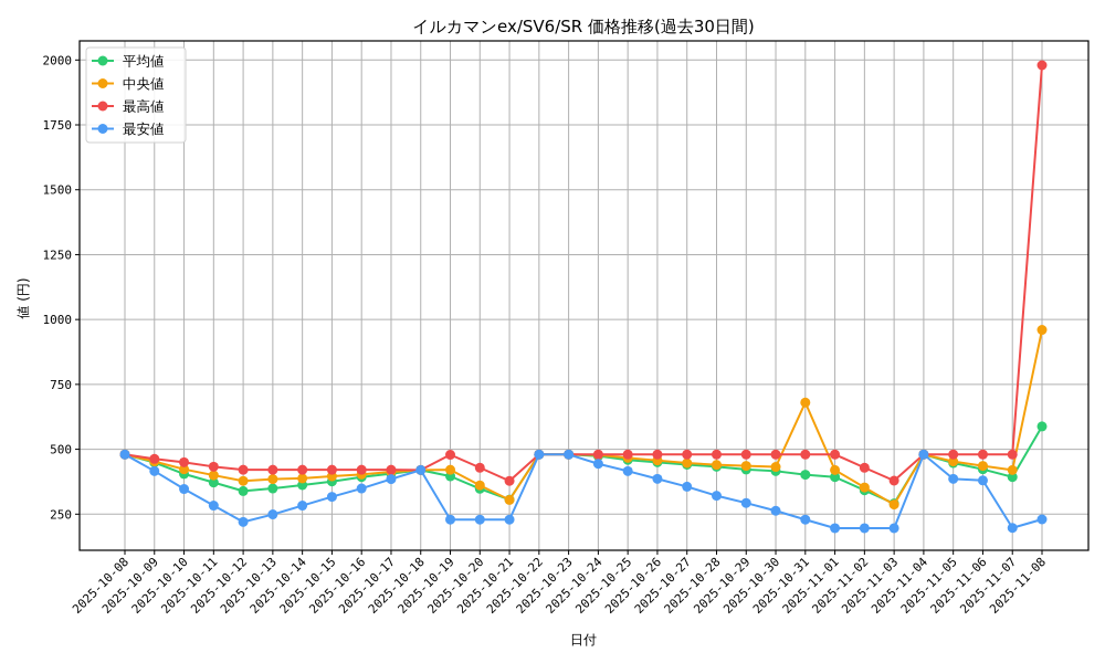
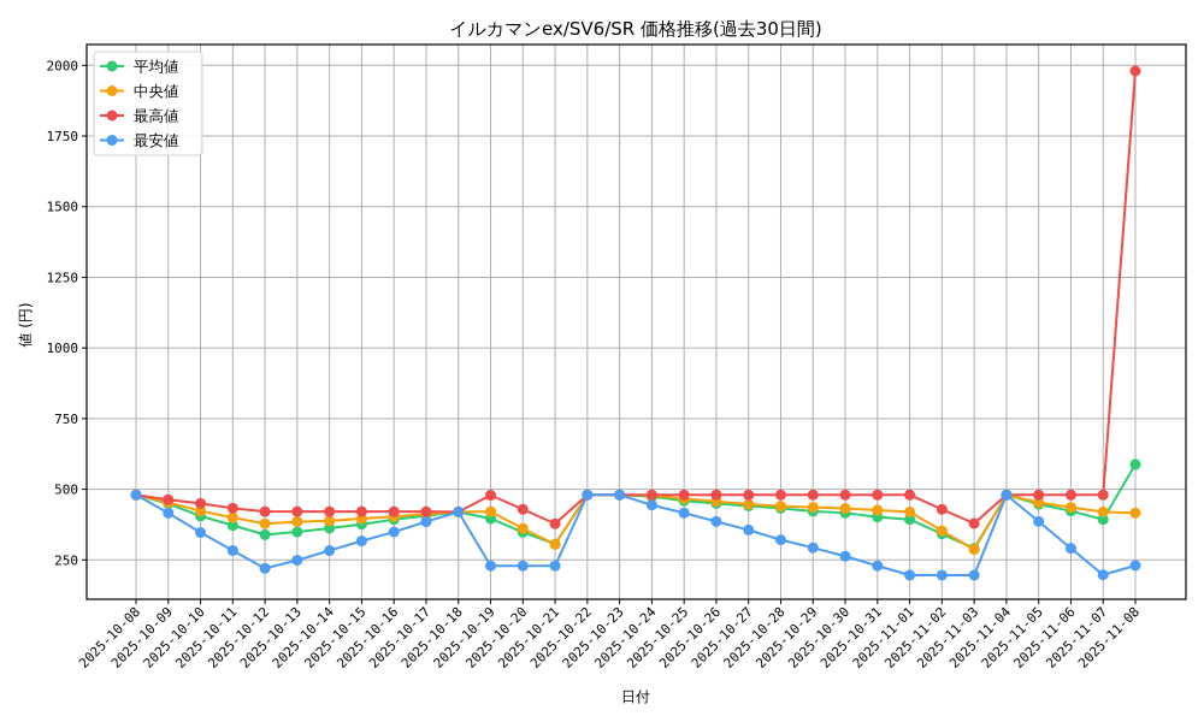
中央値/2025-10-31: 680 -> 430
最安値/2025-11-06: 380 -> 290
中央値/2025-11-08: 960 -> 420
